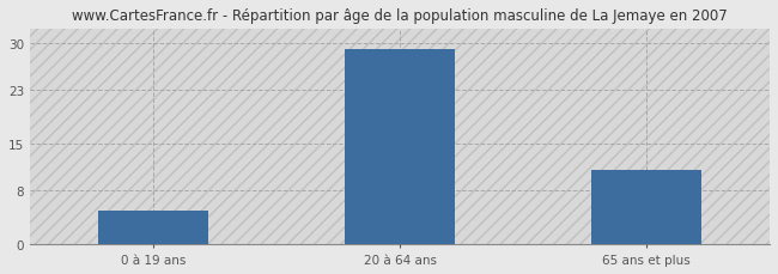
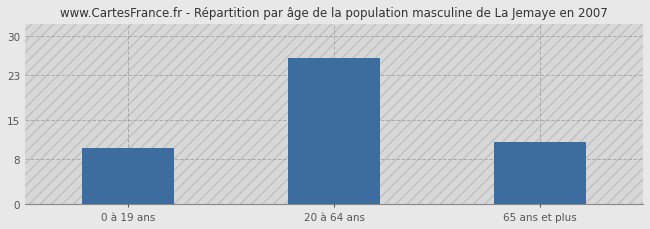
0 à 19 ans: 5 -> 10
20 à 64 ans: 29 -> 26
